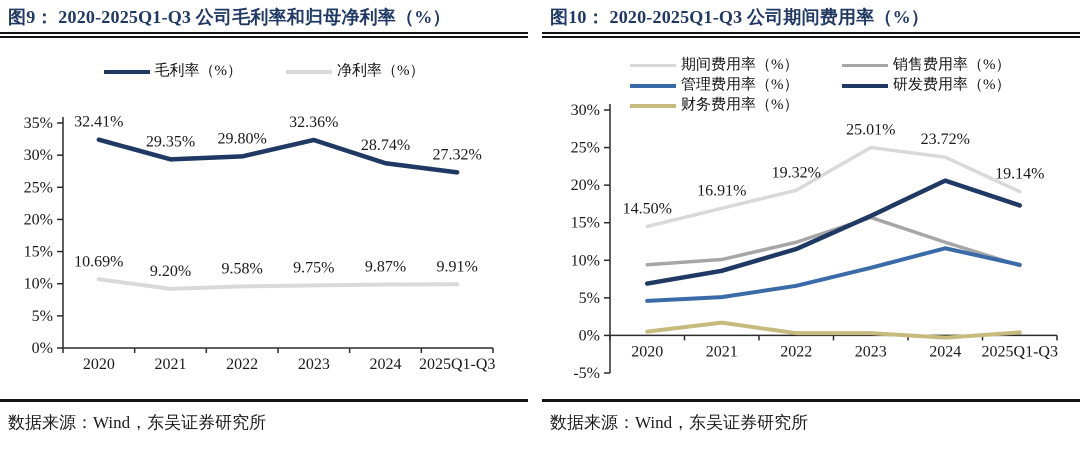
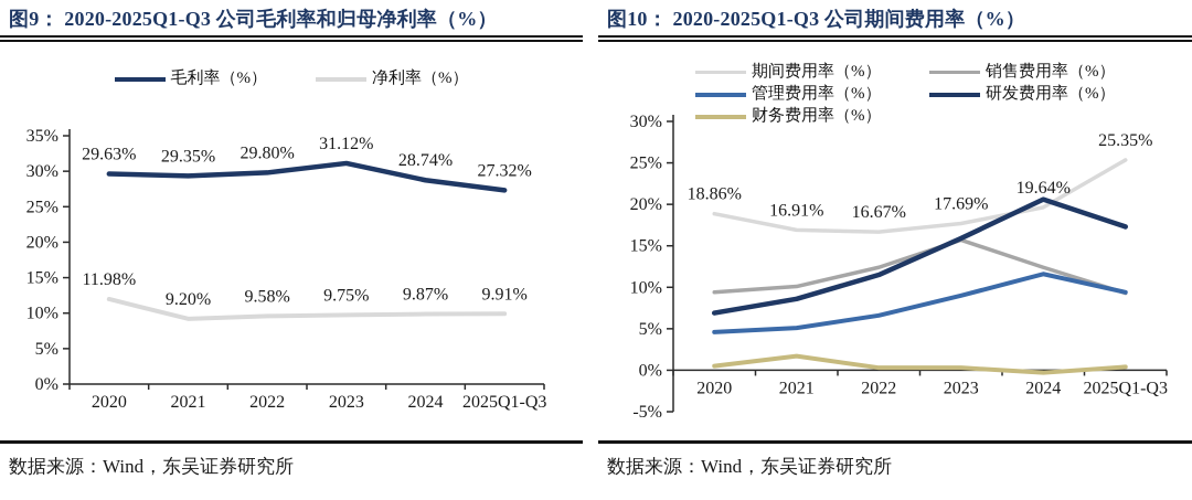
图9： 2020-2025Q1-Q3 公司毛利率和归母净利率（%）/毛利率（%）/2020: 32.41% -> 29.63%
图9： 2020-2025Q1-Q3 公司毛利率和归母净利率（%）/净利率（%）/2020: 10.69% -> 11.98%
图9： 2020-2025Q1-Q3 公司毛利率和归母净利率（%）/毛利率（%）/2023: 32.36% -> 31.12%
图10： 2020-2025Q1-Q3 公司期间费用率（%）/期间费用率（%）/2020: 14.50% -> 18.86%
图10： 2020-2025Q1-Q3 公司期间费用率（%）/期间费用率（%）/2022: 19.32% -> 16.67%
图10： 2020-2025Q1-Q3 公司期间费用率（%）/期间费用率（%）/2023: 25.01% -> 17.69%
图10： 2020-2025Q1-Q3 公司期间费用率（%）/期间费用率（%）/2024: 23.72% -> 19.64%
图10： 2020-2025Q1-Q3 公司期间费用率（%）/期间费用率（%）/2025Q1-Q3: 19.14% -> 25.35%
